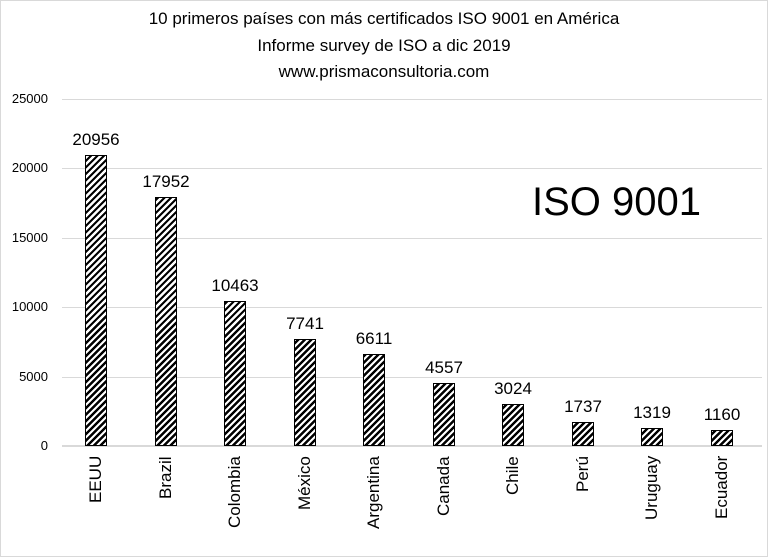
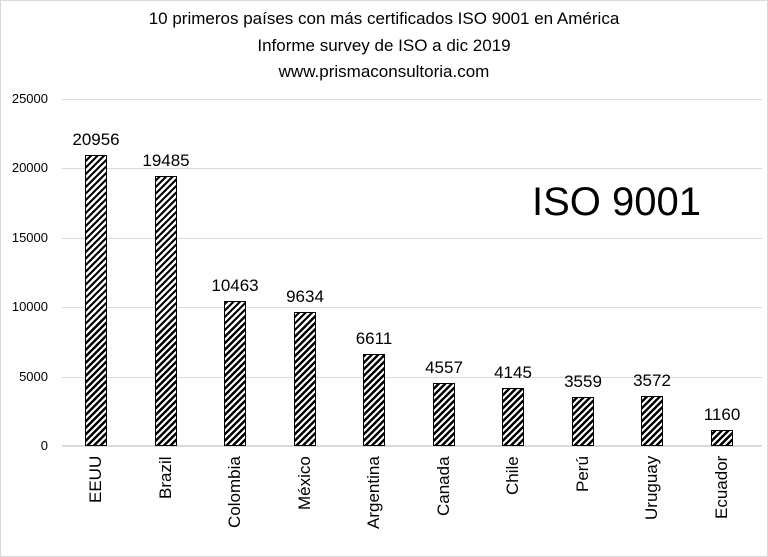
Brazil: 17952 -> 19485
México: 7741 -> 9634
Chile: 3024 -> 4145
Perú: 1737 -> 3559
Uruguay: 1319 -> 3572
